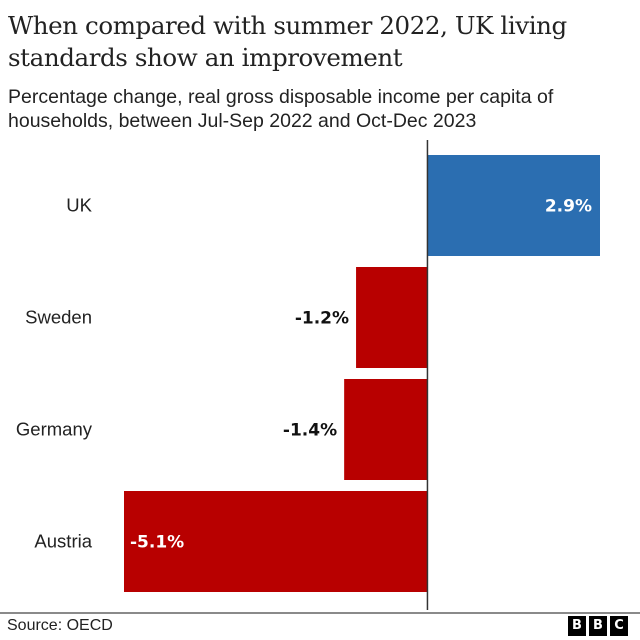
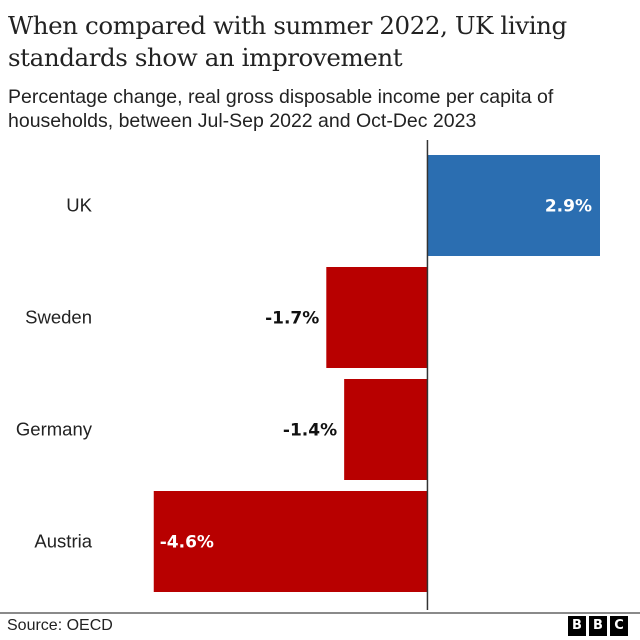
Sweden: -1.2% -> -1.7%
Austria: -5.1% -> -4.6%
